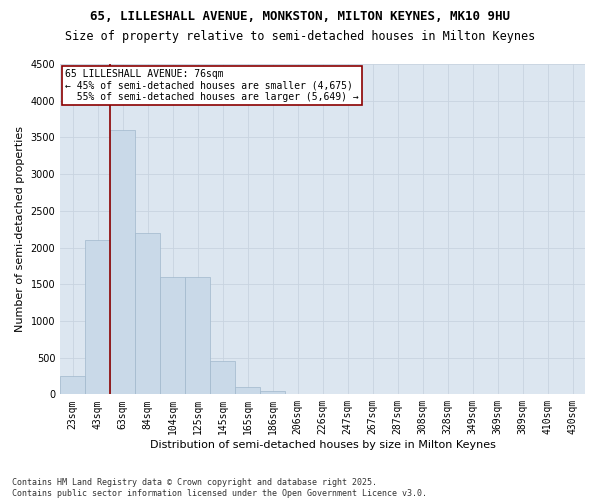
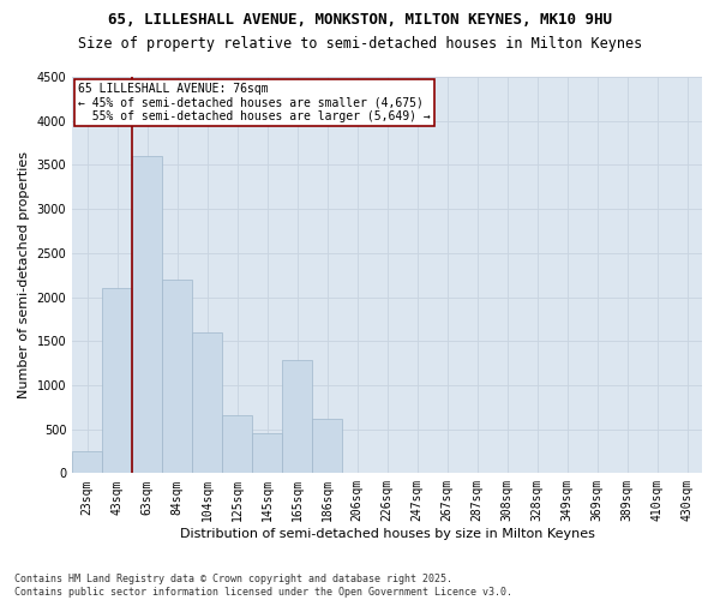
125sqm: 1600 -> 660
165sqm: 100 -> 1280
186sqm: 50 -> 620
